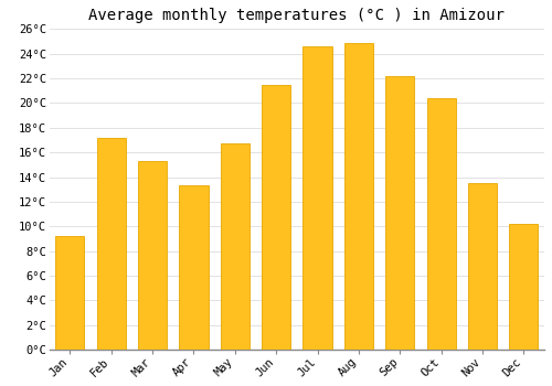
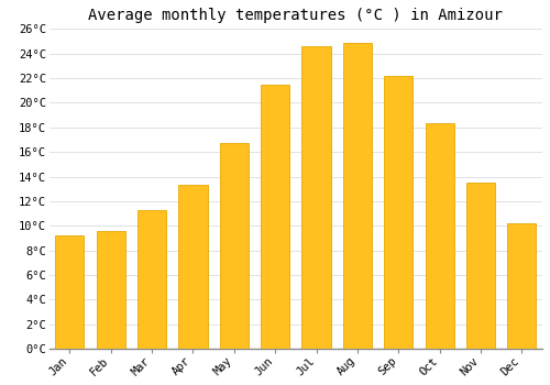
Feb: 17.2°C -> 9.6°C
Mar: 15.3°C -> 11.3°C
Oct: 20.4°C -> 18.3°C
